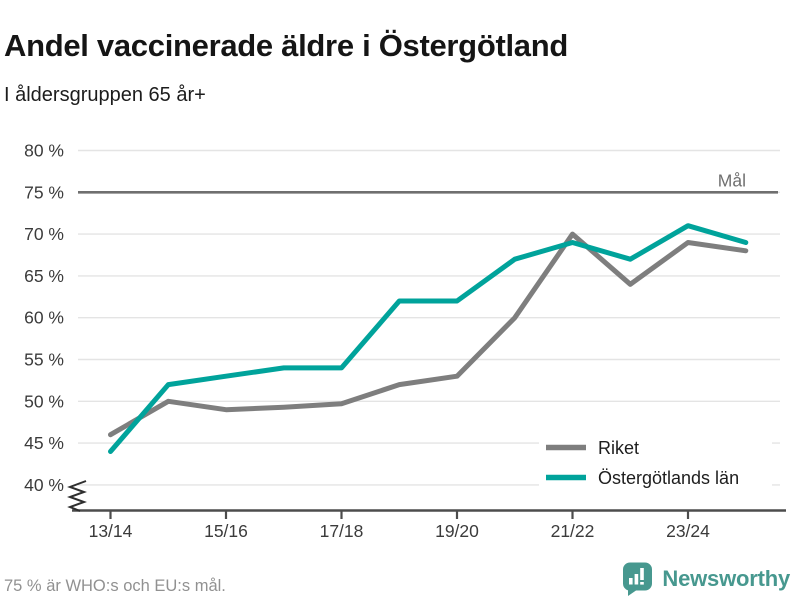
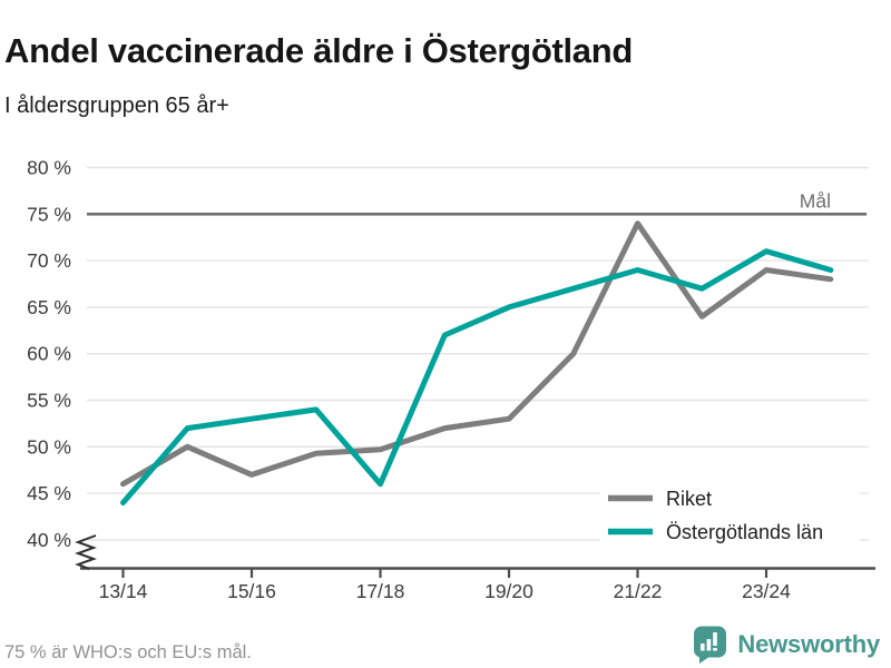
Riket/15/16: 49% -> 47%
Östergötlands län/17/18: 54% -> 46%
Östergötlands län/19/20: 62% -> 65%
Riket/21/22: 70% -> 74%
